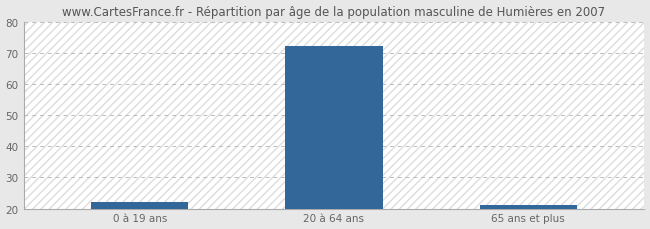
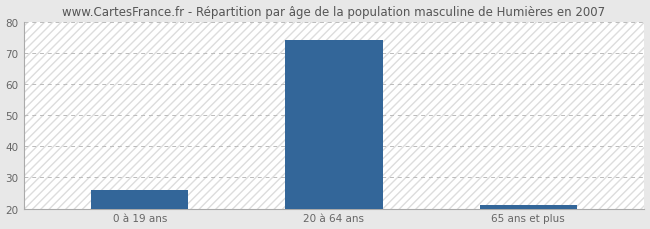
0 à 19 ans: 22 -> 26
20 à 64 ans: 72 -> 74
